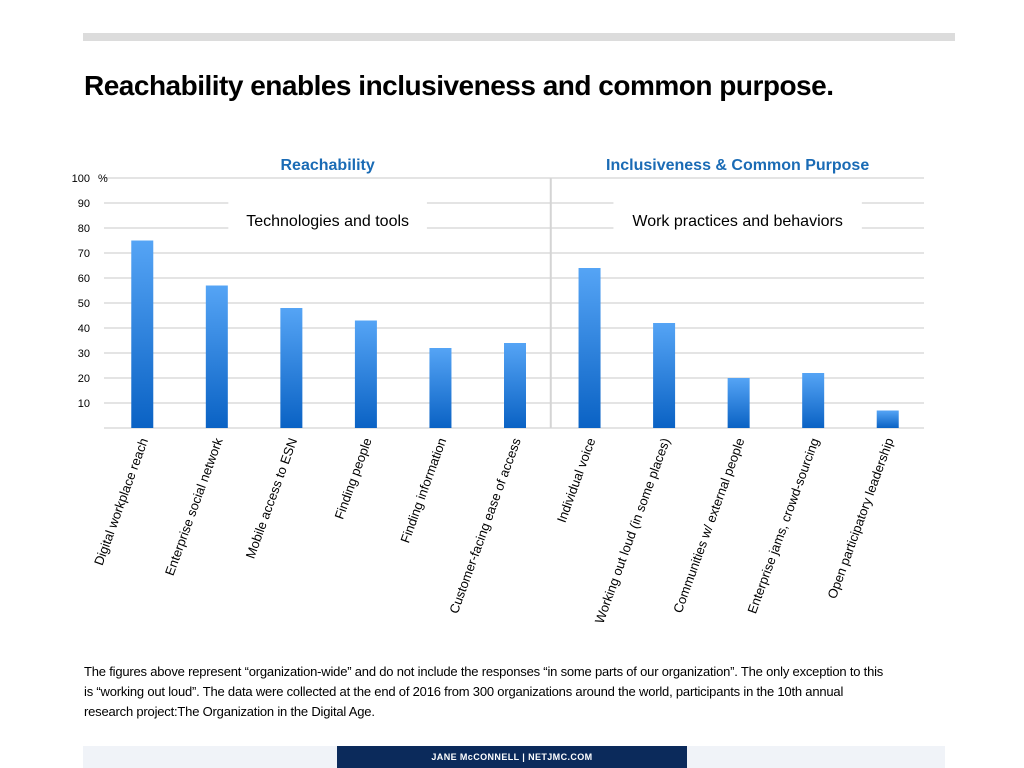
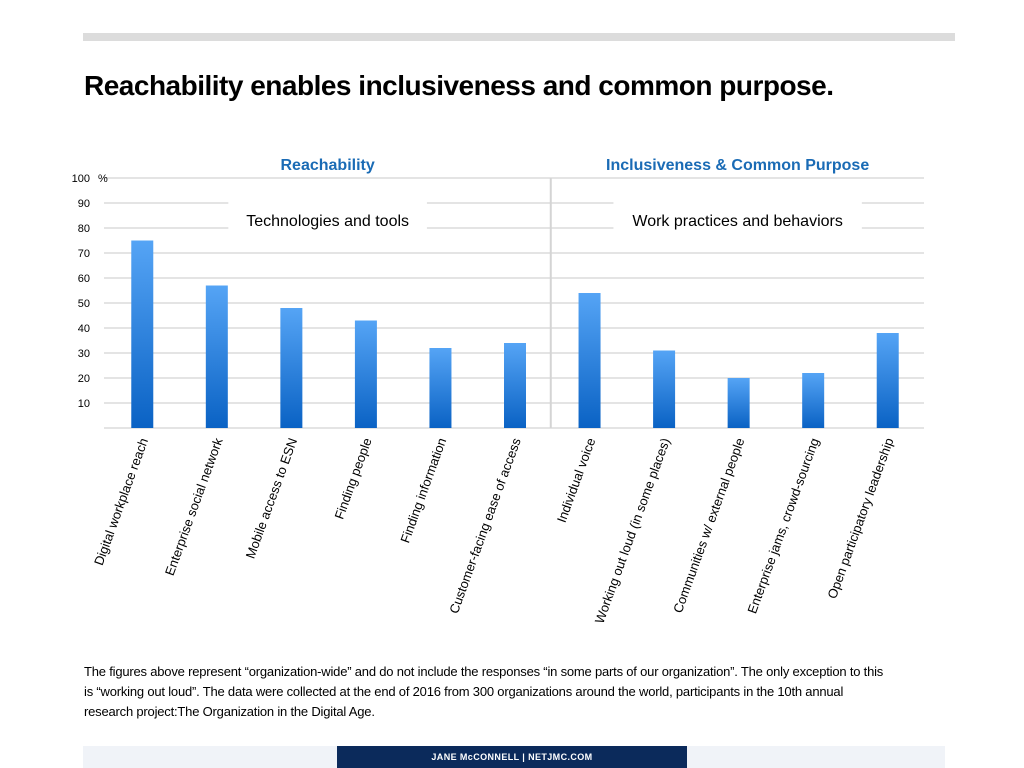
Individual voice: 64 -> 54
Working out loud (in some places): 42 -> 31
Open participatory leadership: 7 -> 38
